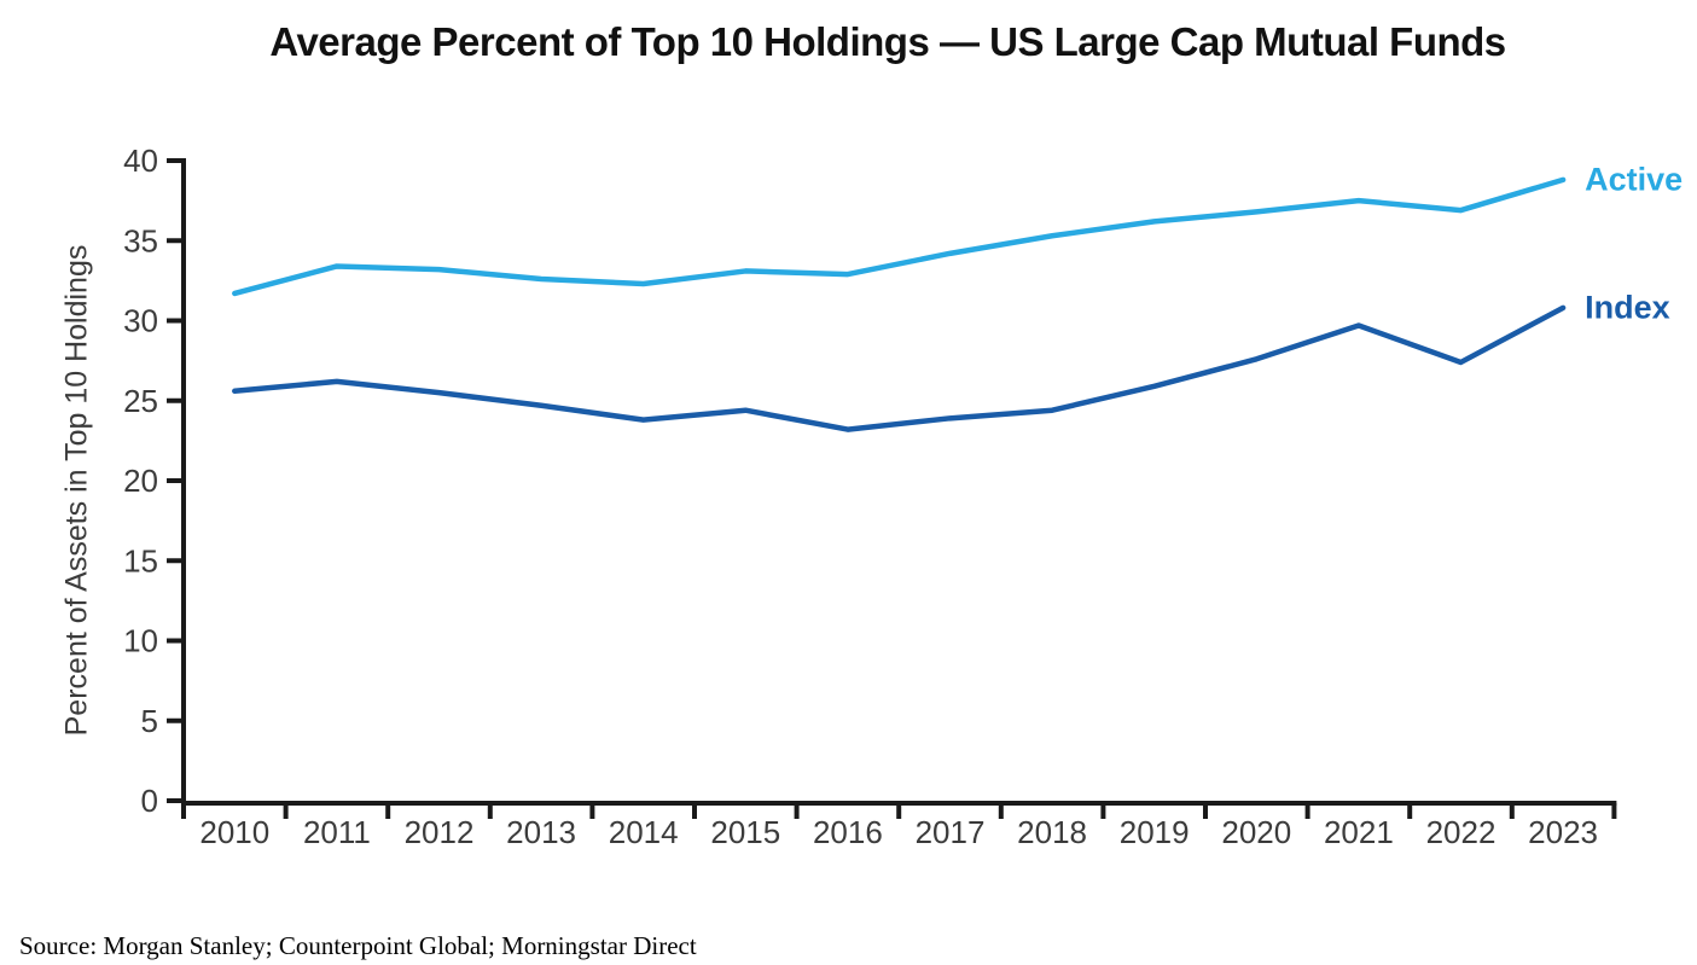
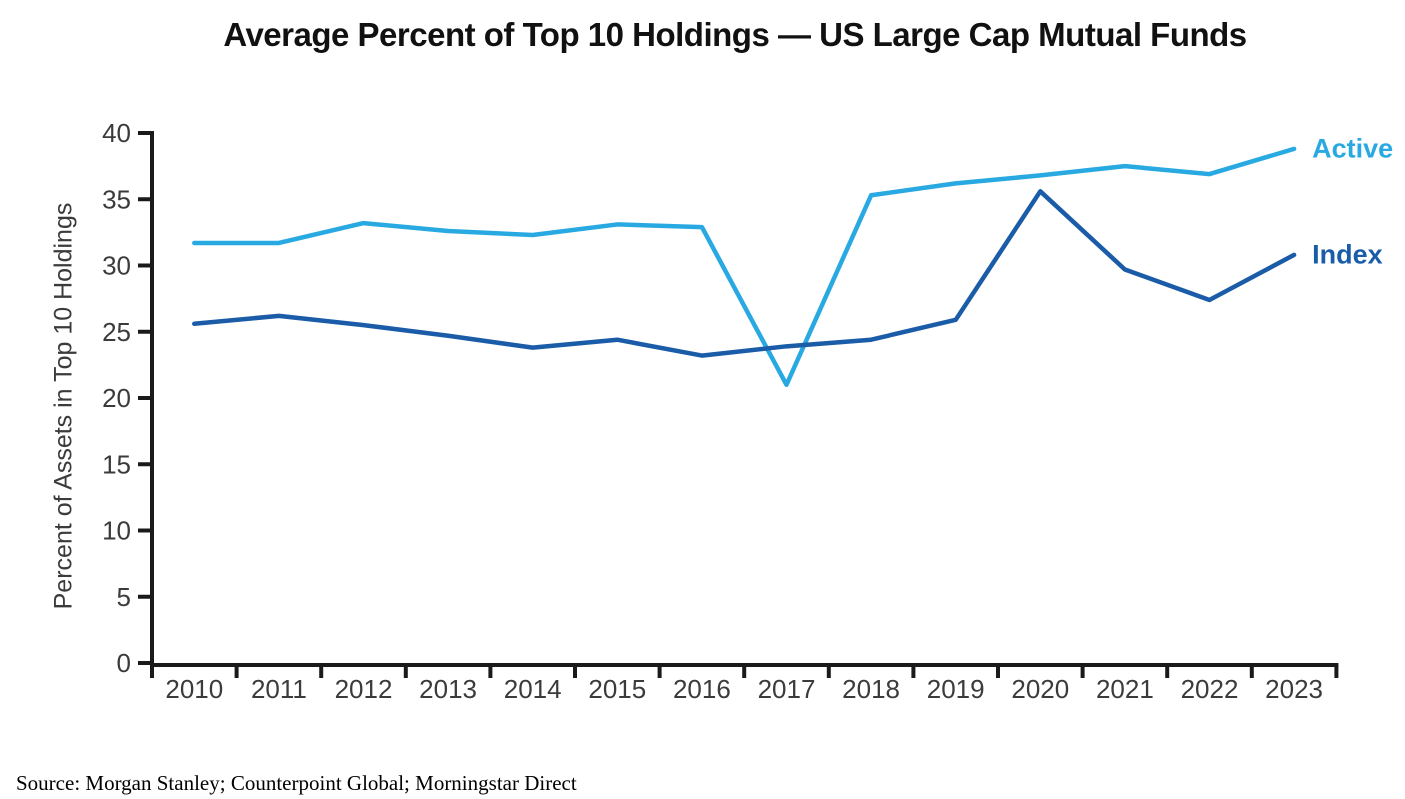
Active/2011: 33.4 -> 31.7
Active/2017: 34.2 -> 21.0
Index/2020: 27.6 -> 35.6
